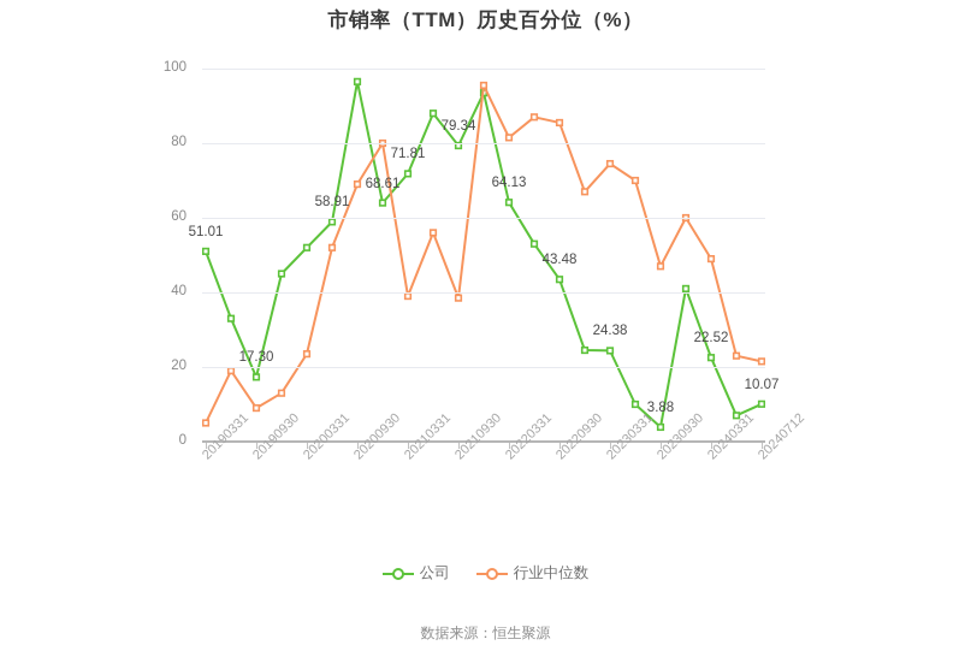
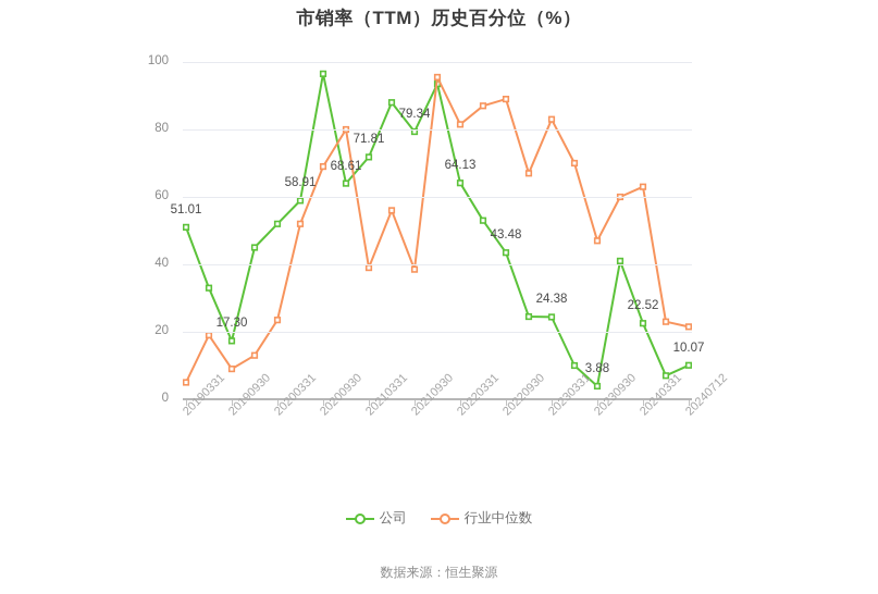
行业中位数/20220930: 86 -> 89
行业中位数/20230331: 74 -> 83
行业中位数/20240331: 49 -> 63
